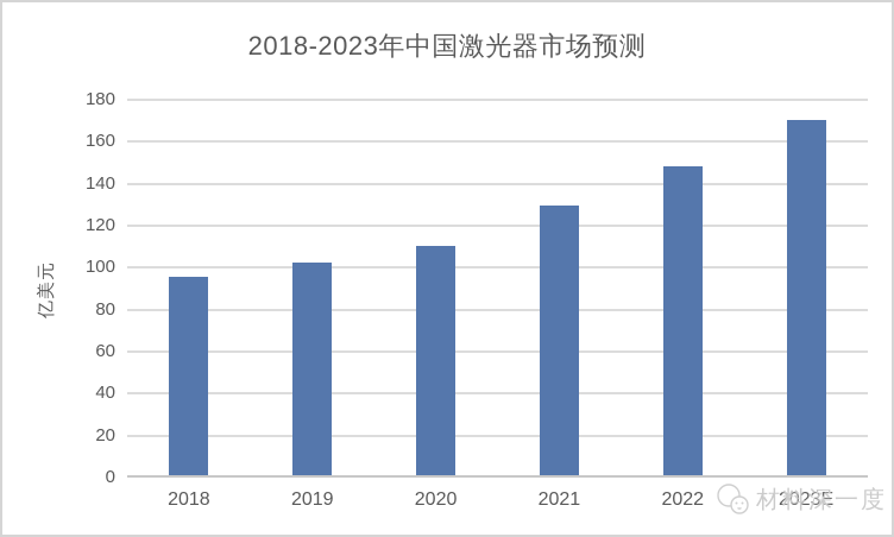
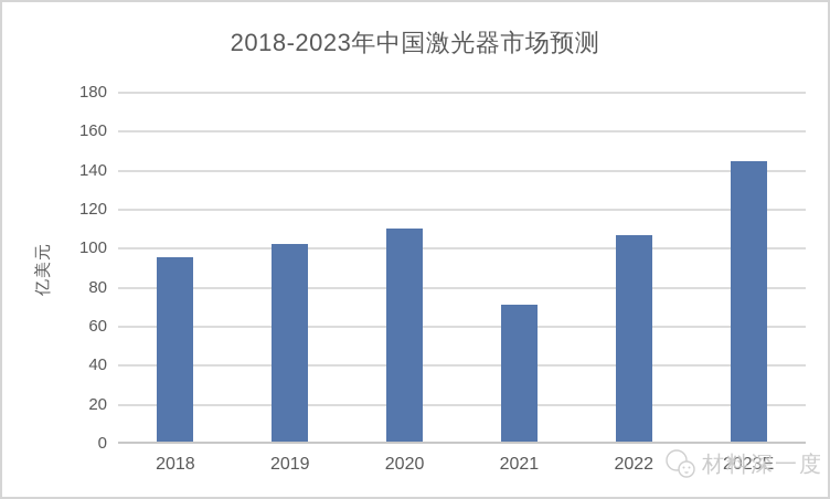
2021: 128 -> 70
2022: 147 -> 106
2023E: 169 -> 144
